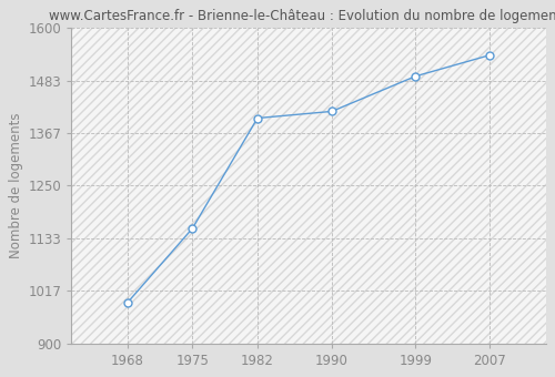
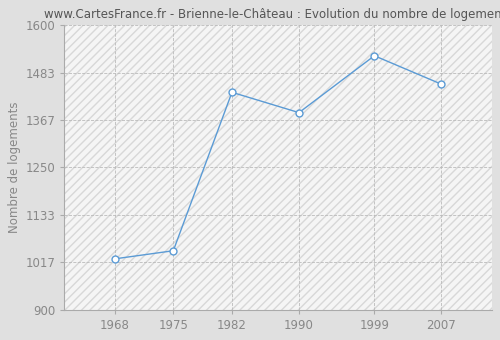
1968: 990 -> 1025
1975: 1155 -> 1045
1982: 1400 -> 1435
1990: 1415 -> 1385
1999: 1493 -> 1525
2007: 1540 -> 1455
